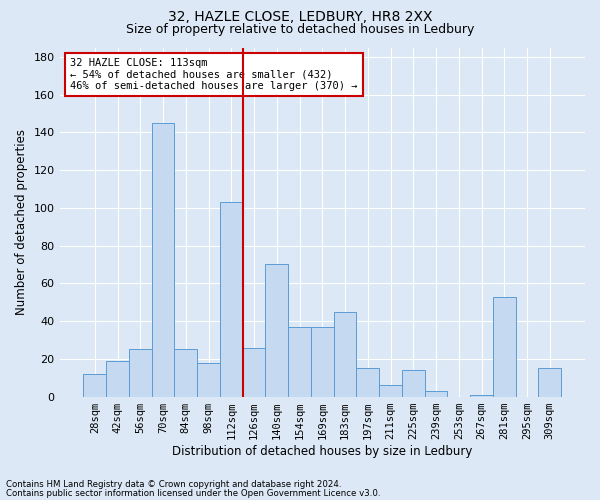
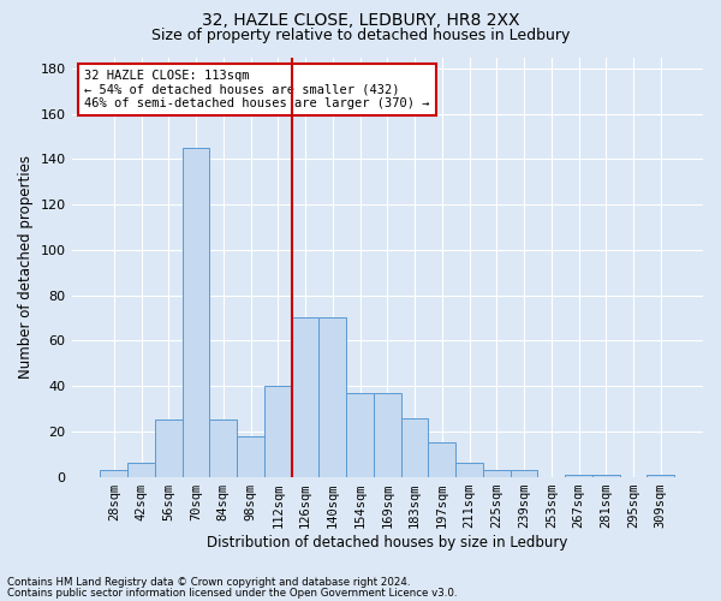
28sqm: 12 -> 3
42sqm: 19 -> 6
112sqm: 103 -> 40
126sqm: 26 -> 70
183sqm: 45 -> 26
225sqm: 14 -> 3
281sqm: 53 -> 1
309sqm: 15 -> 1
